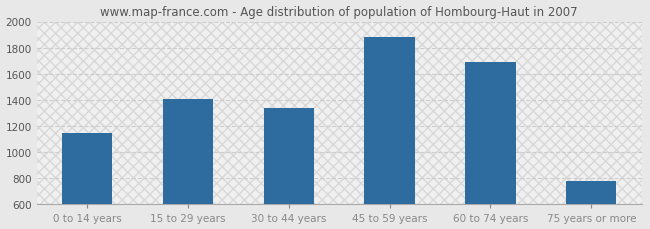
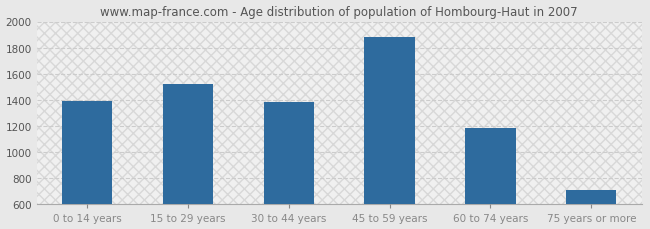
0 to 14 years: 1150 -> 1390
15 to 29 years: 1410 -> 1520
30 to 44 years: 1340 -> 1380
60 to 74 years: 1690 -> 1180
75 years or more: 780 -> 710
